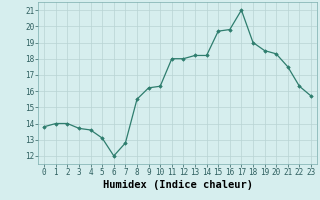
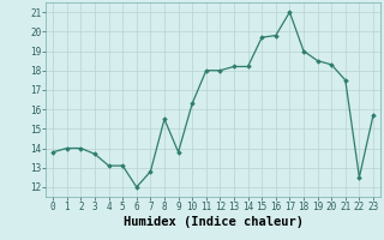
4: 13.6 -> 13.1
9: 16.2 -> 13.8
22: 16.3 -> 12.5
